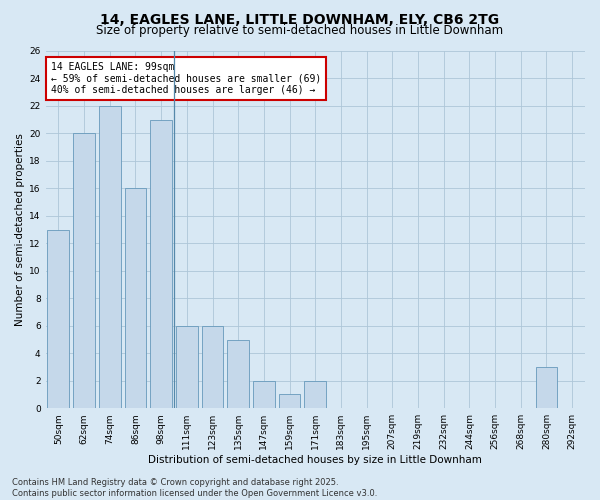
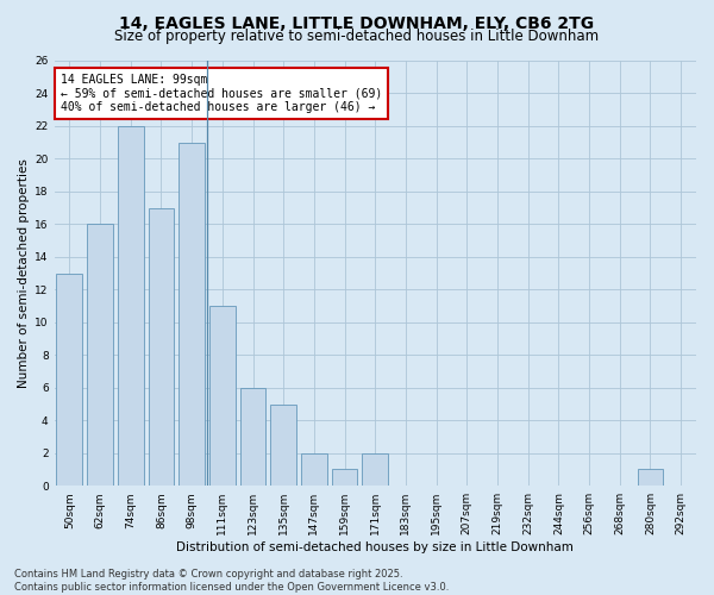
62sqm: 20 -> 16
86sqm: 16 -> 17
111sqm: 6 -> 11
280sqm: 3 -> 1
